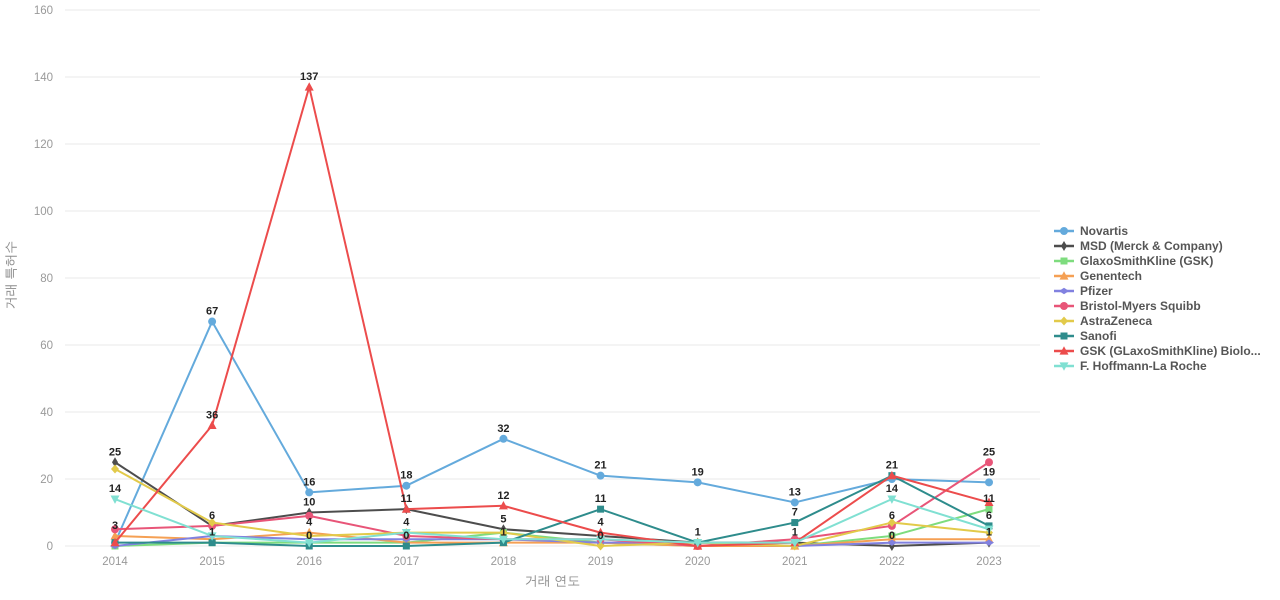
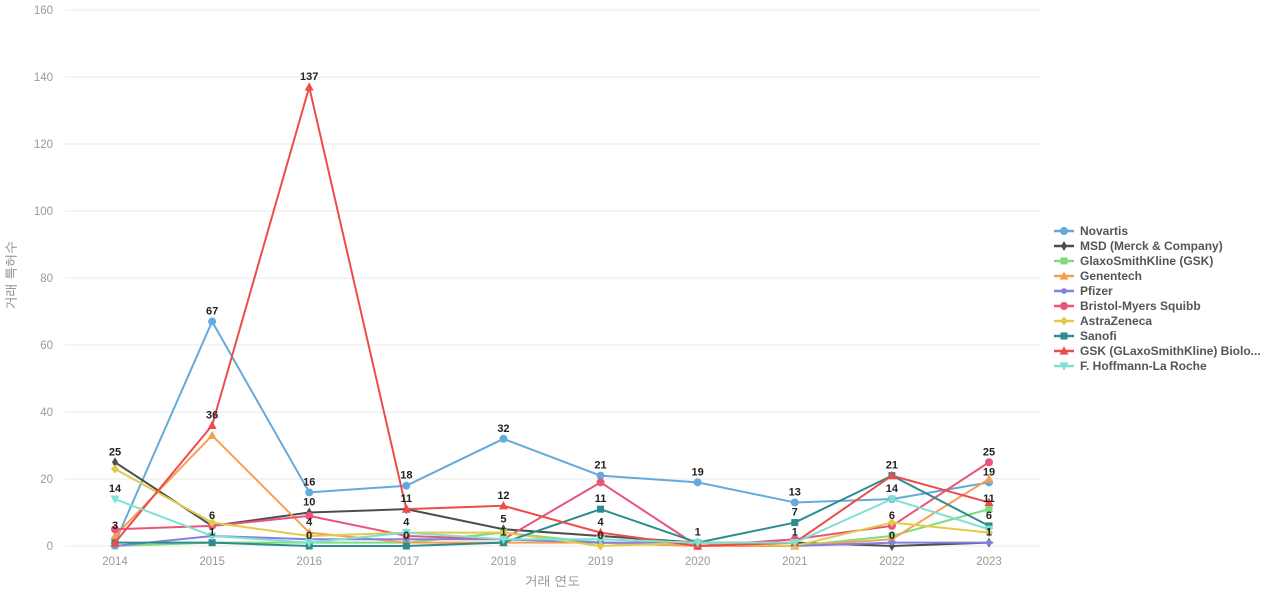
Genentech/2015: 2 -> 33
Bristol-Myers Squibb/2019: 2 -> 19
Novartis/2022: 20 -> 14
Genentech/2023: 2 -> 20
